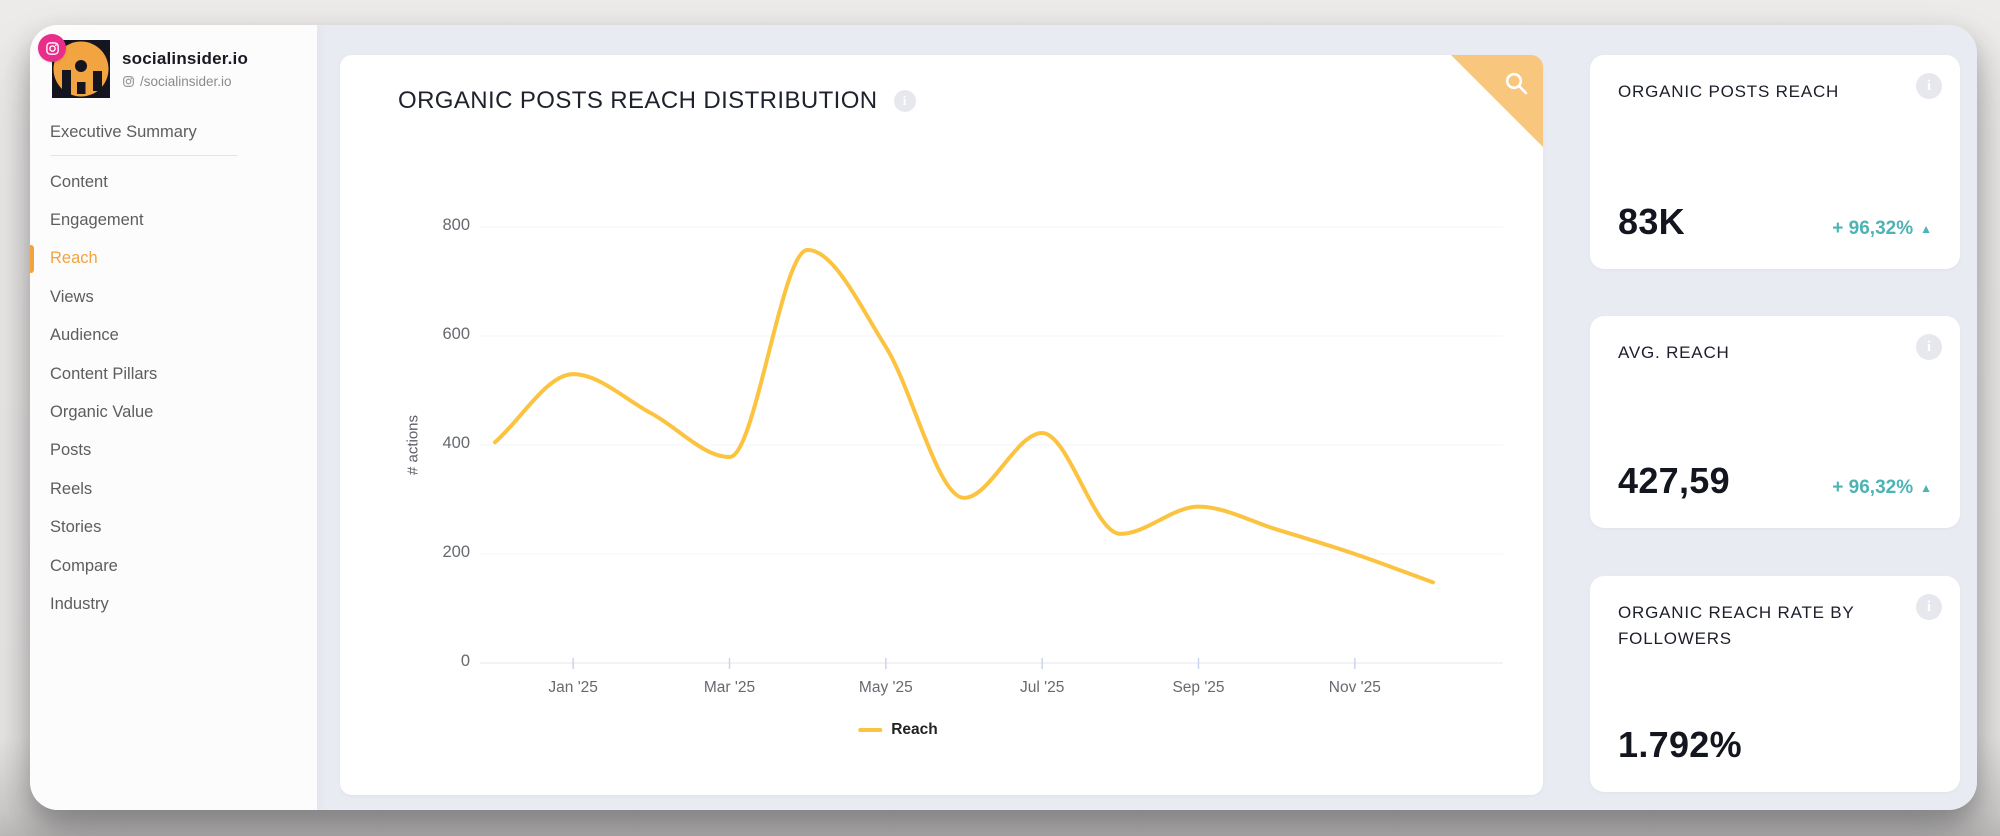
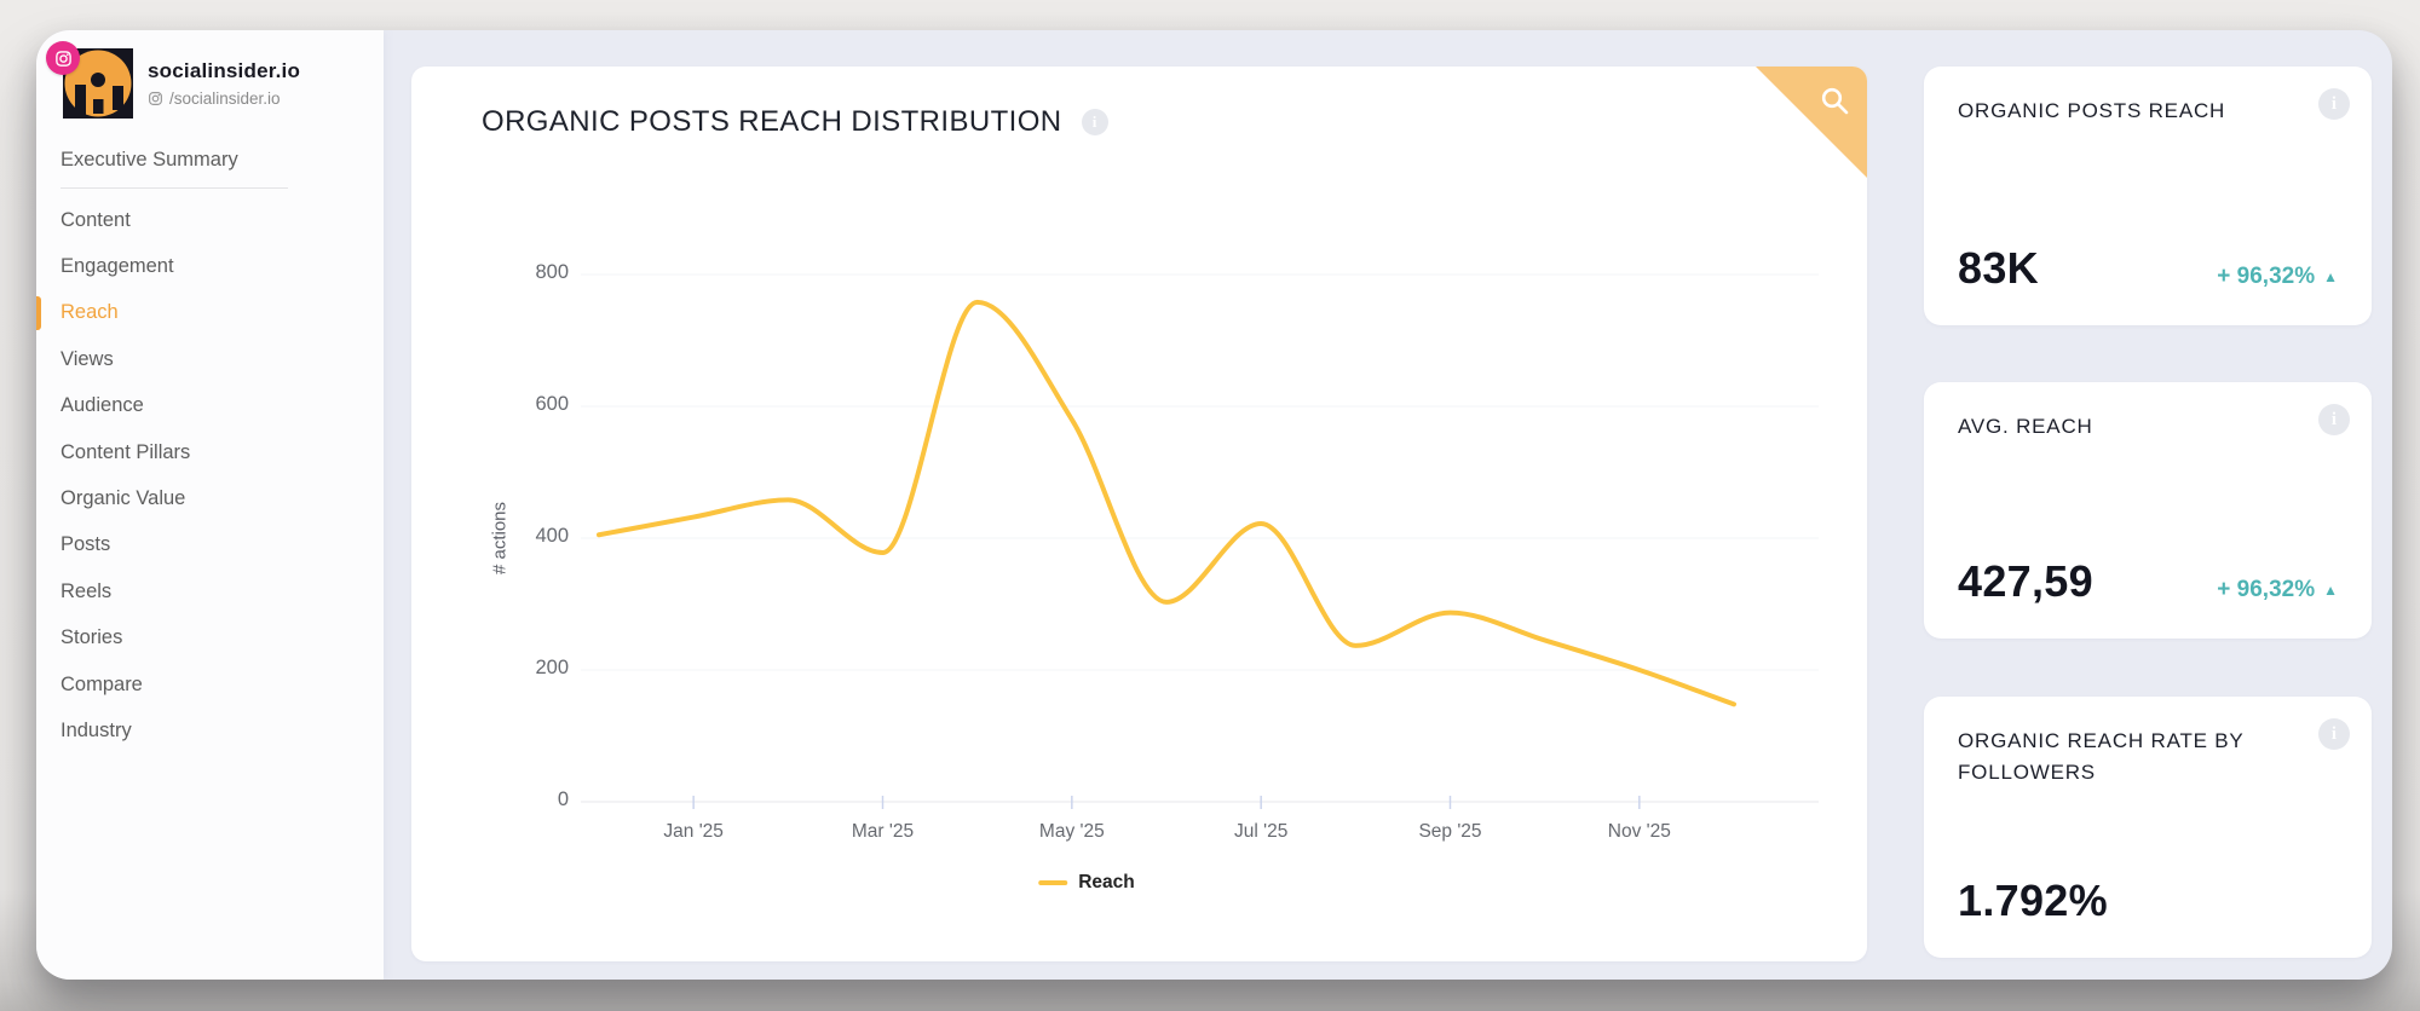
Jan '25: 530 -> 430
